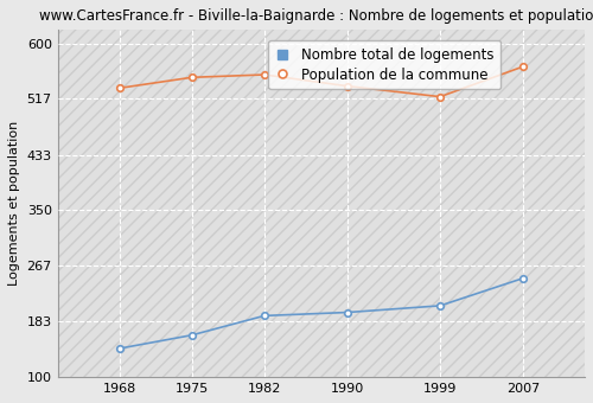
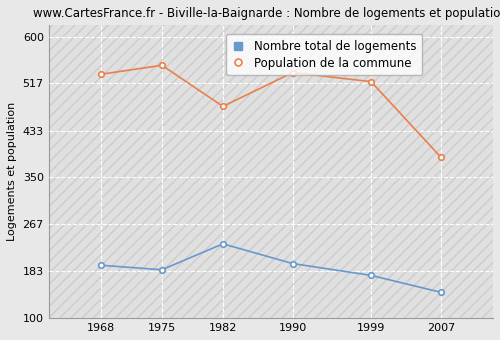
Nombre total de logements/1968: 143 -> 194
Nombre total de logements/1975: 163 -> 186
Nombre total de logements/1982: 192 -> 232
Population de la commune/1982: 553 -> 476
Nombre total de logements/1999: 207 -> 176
Nombre total de logements/2007: 248 -> 146
Population de la commune/2007: 565 -> 386
